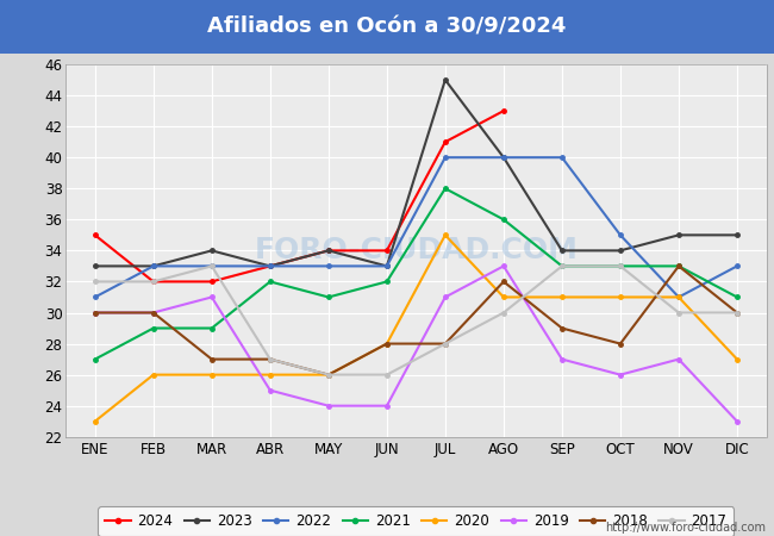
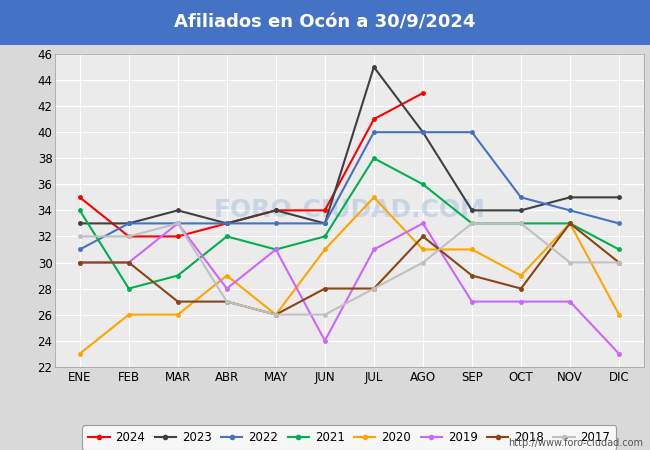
2021/ENE: 27 -> 34
2021/FEB: 29 -> 28
2019/MAR: 31 -> 33
2020/ABR: 26 -> 29
2019/ABR: 25 -> 28
2019/MAY: 24 -> 31
2020/JUN: 28 -> 31
2020/OCT: 31 -> 29
2019/OCT: 26 -> 27
2022/NOV: 31 -> 34
2020/NOV: 31 -> 33
2020/DIC: 27 -> 26
